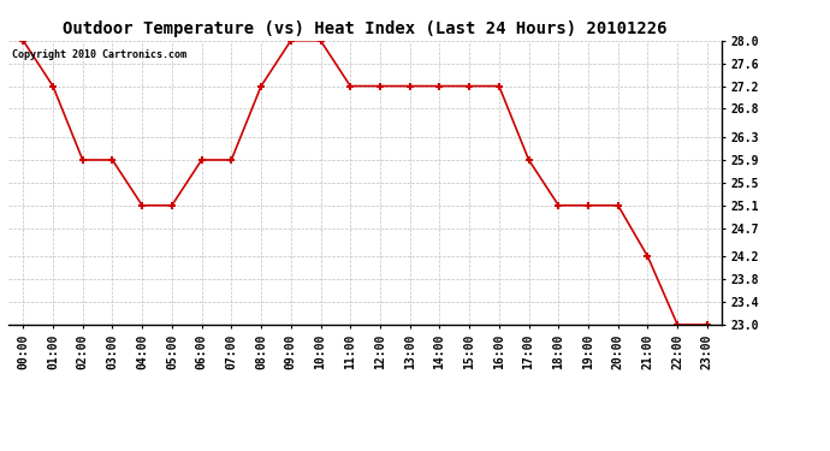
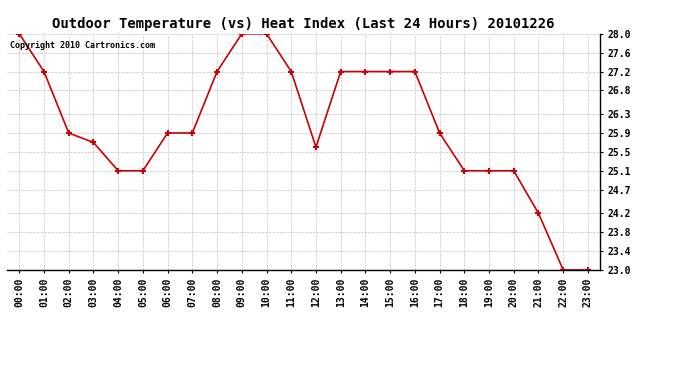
03:00: 25.9 -> 25.7
12:00: 27.2 -> 25.6
